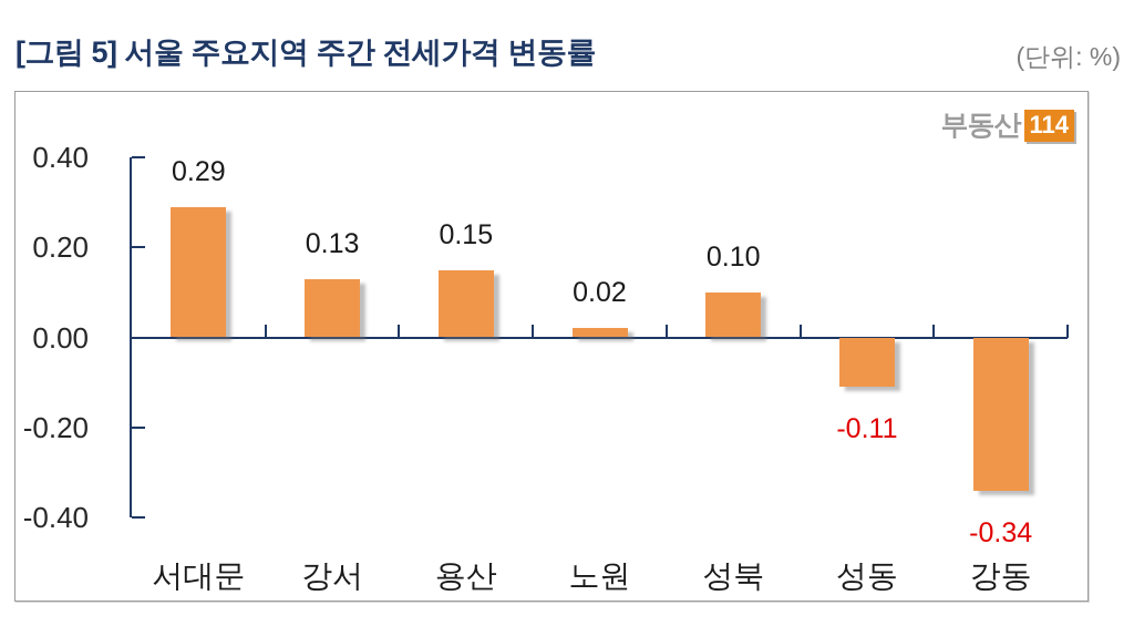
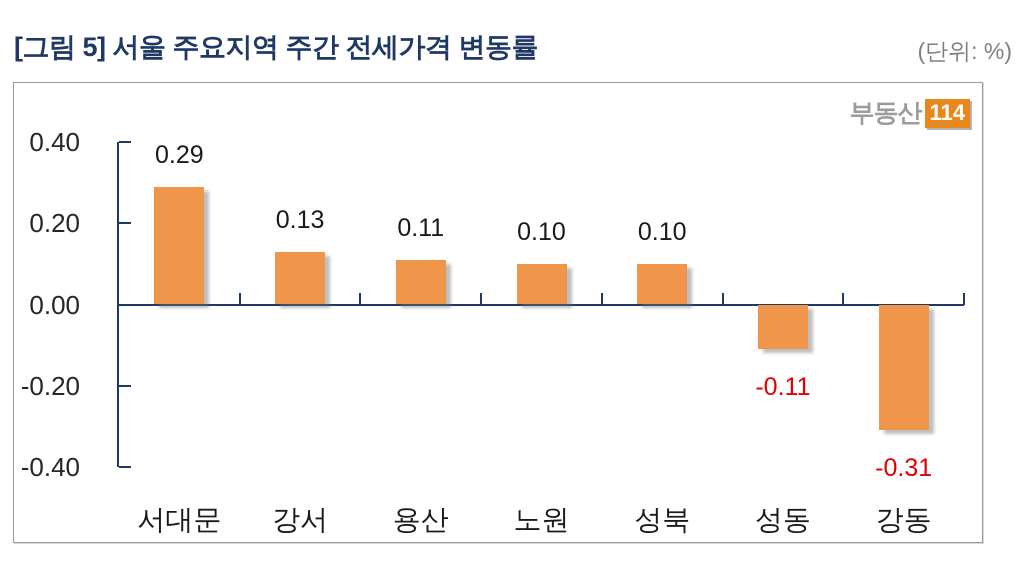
용산: 0.15 -> 0.11
노원: 0.02 -> 0.10
강동: -0.34 -> -0.31
